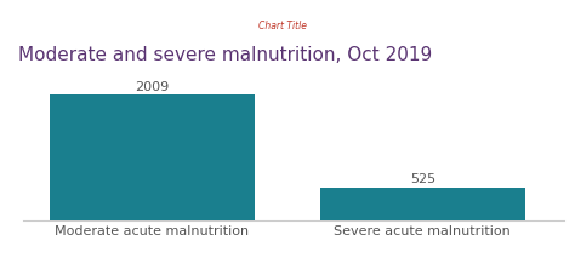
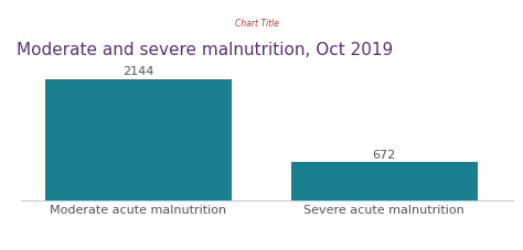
Moderate acute malnutrition: 2009 -> 2144
Severe acute malnutrition: 525 -> 672
